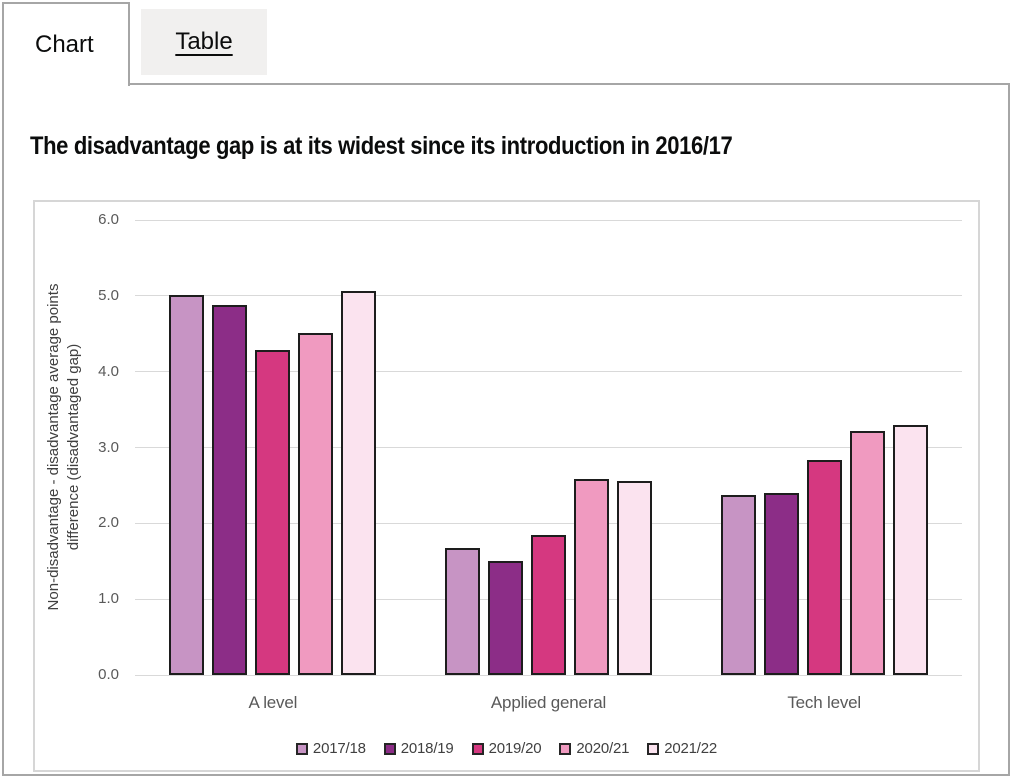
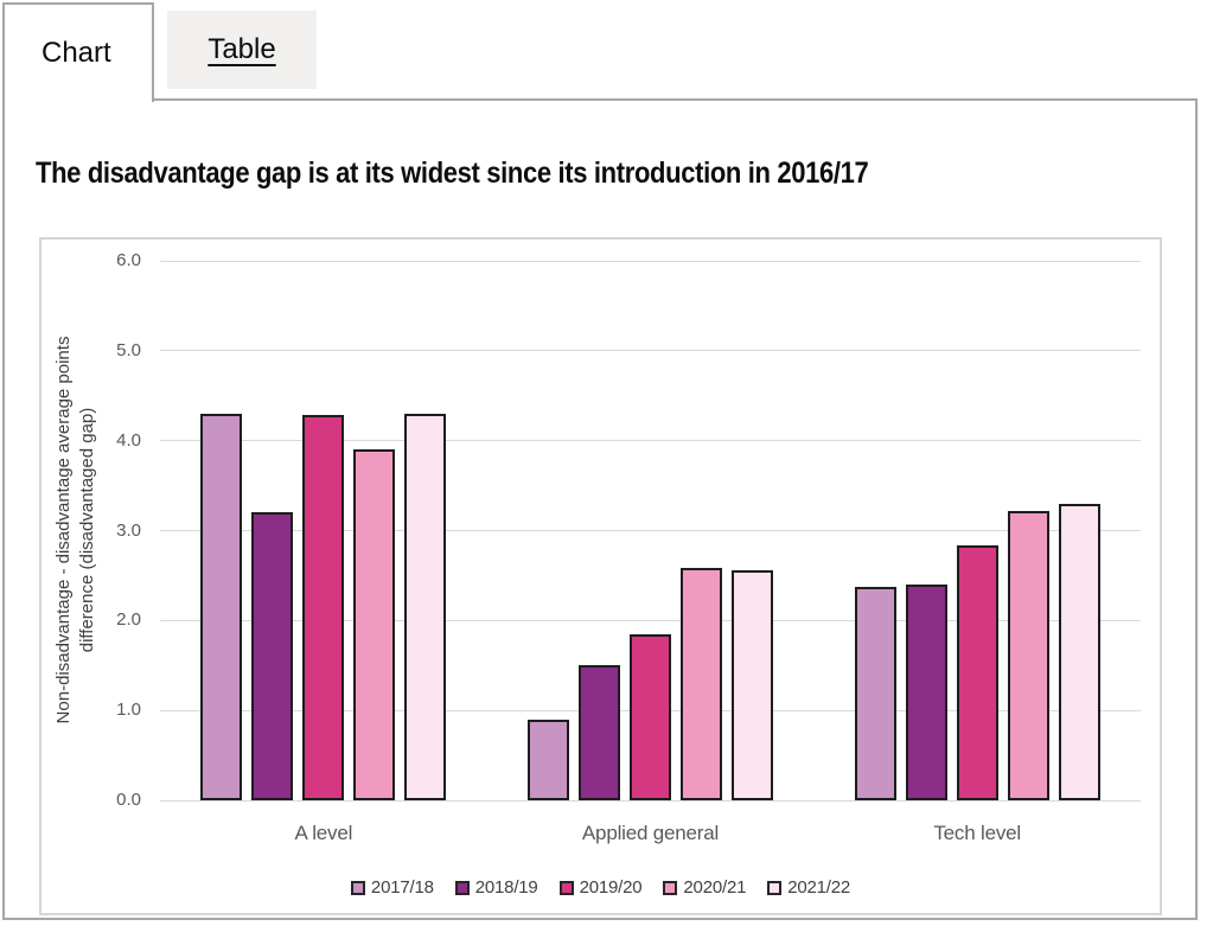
2017/18/A level: 5.0 -> 4.3
2018/19/A level: 4.9 -> 3.2
2020/21/A level: 4.5 -> 3.9
2021/22/A level: 5.1 -> 4.3
2017/18/Applied general: 1.7 -> 0.9
